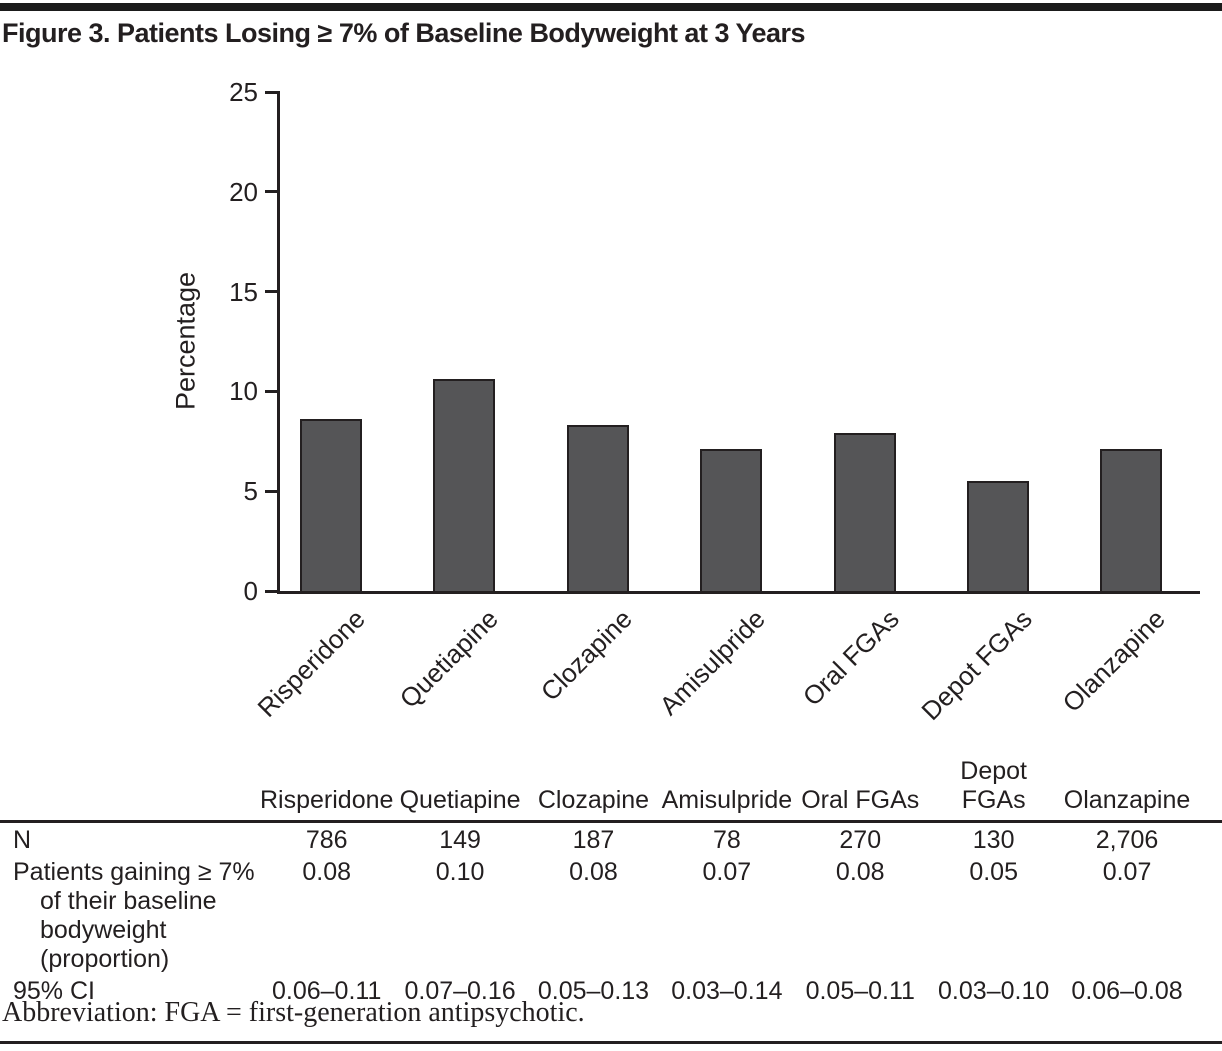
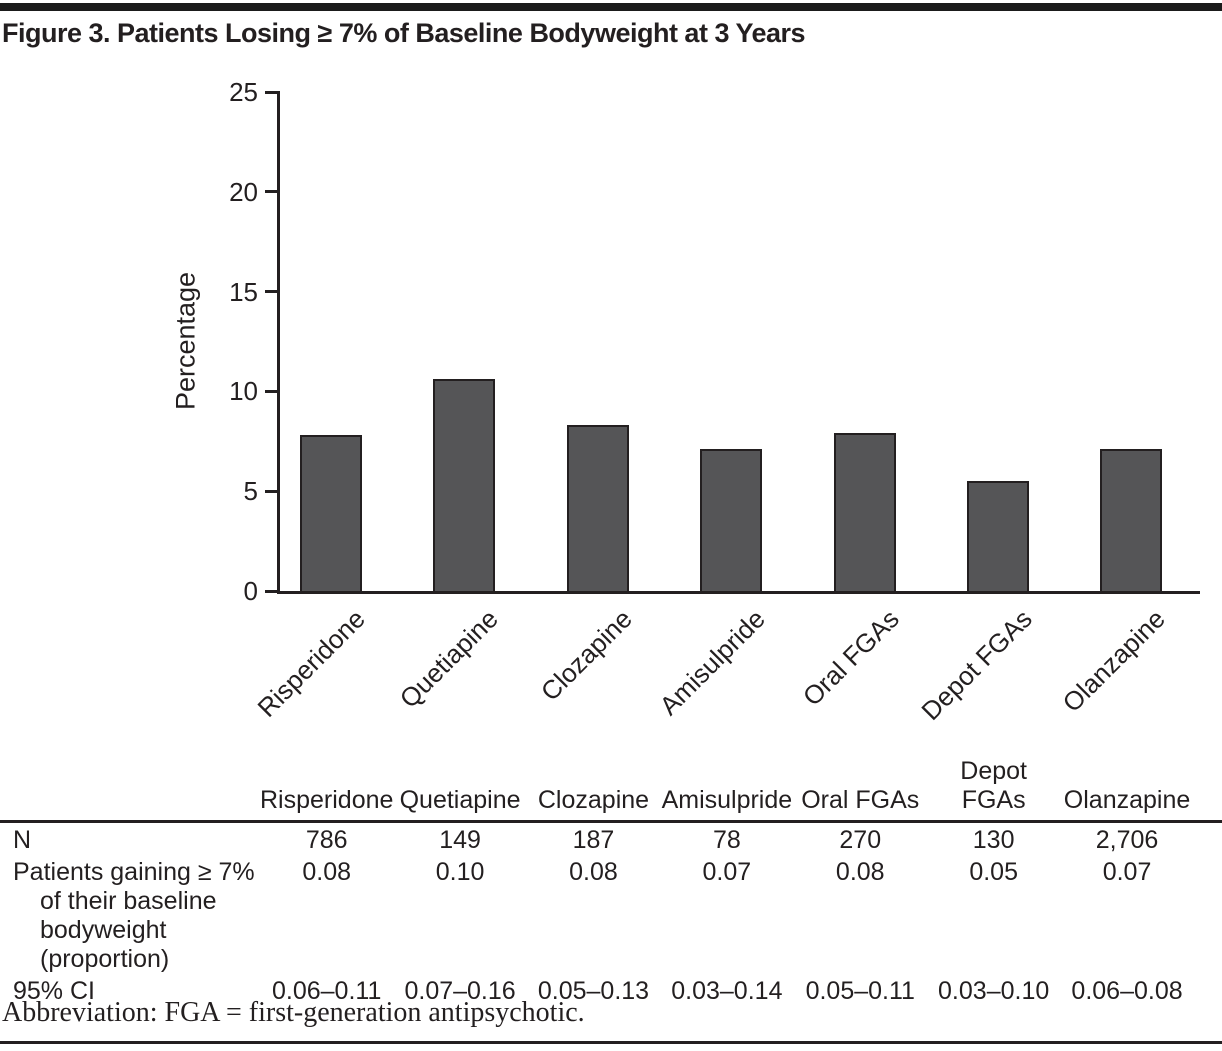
Risperidone: 8.6 -> 7.8
